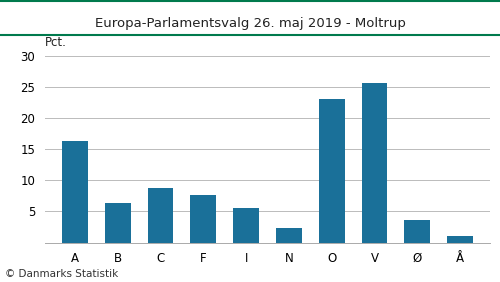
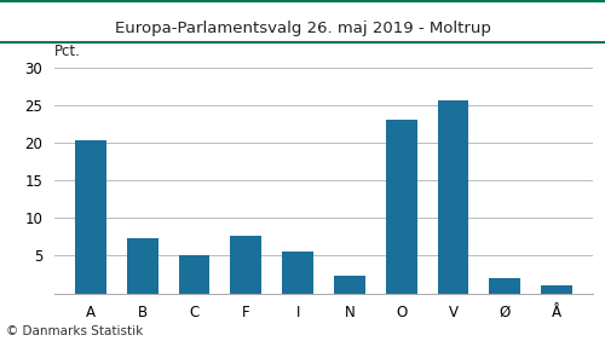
A: 16.4 -> 20.4
B: 6.4 -> 7.4
C: 8.8 -> 5.0
Ø: 3.6 -> 2.0
